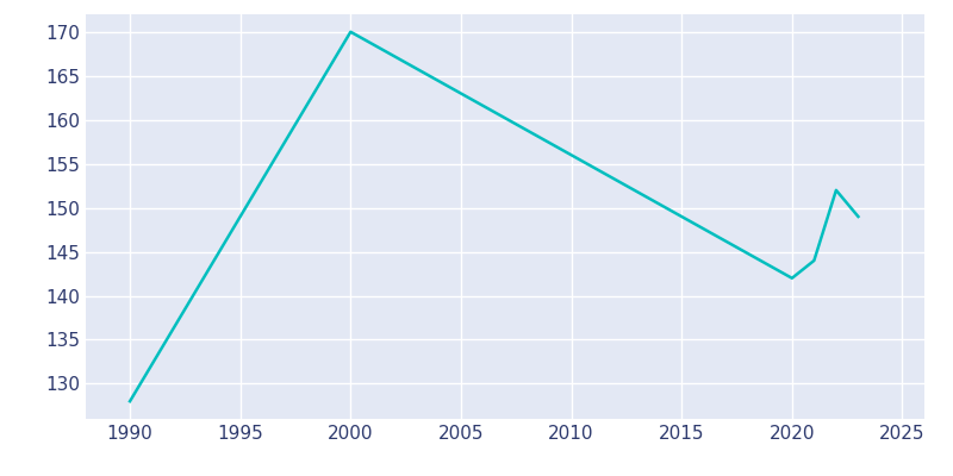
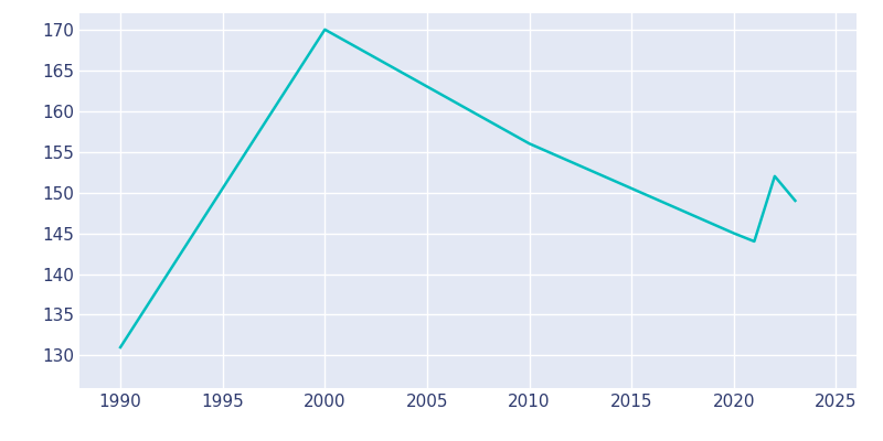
1990: 128 -> 131
2020: 142 -> 145
